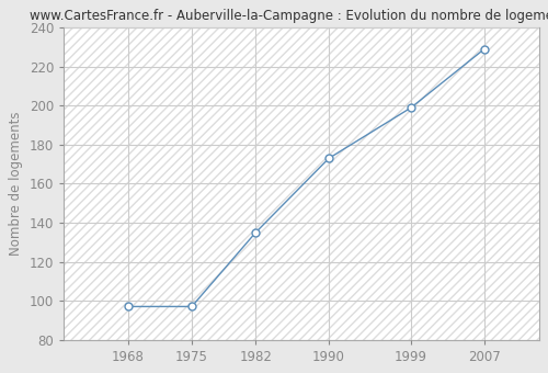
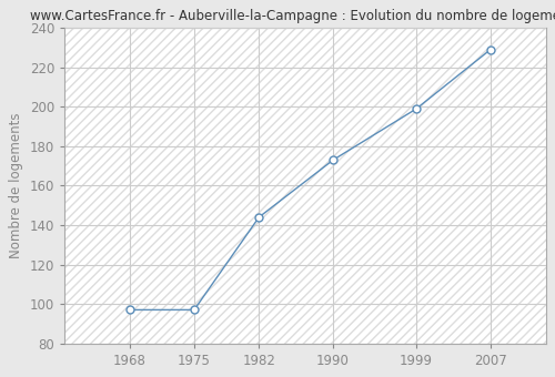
1982: 135 -> 144
